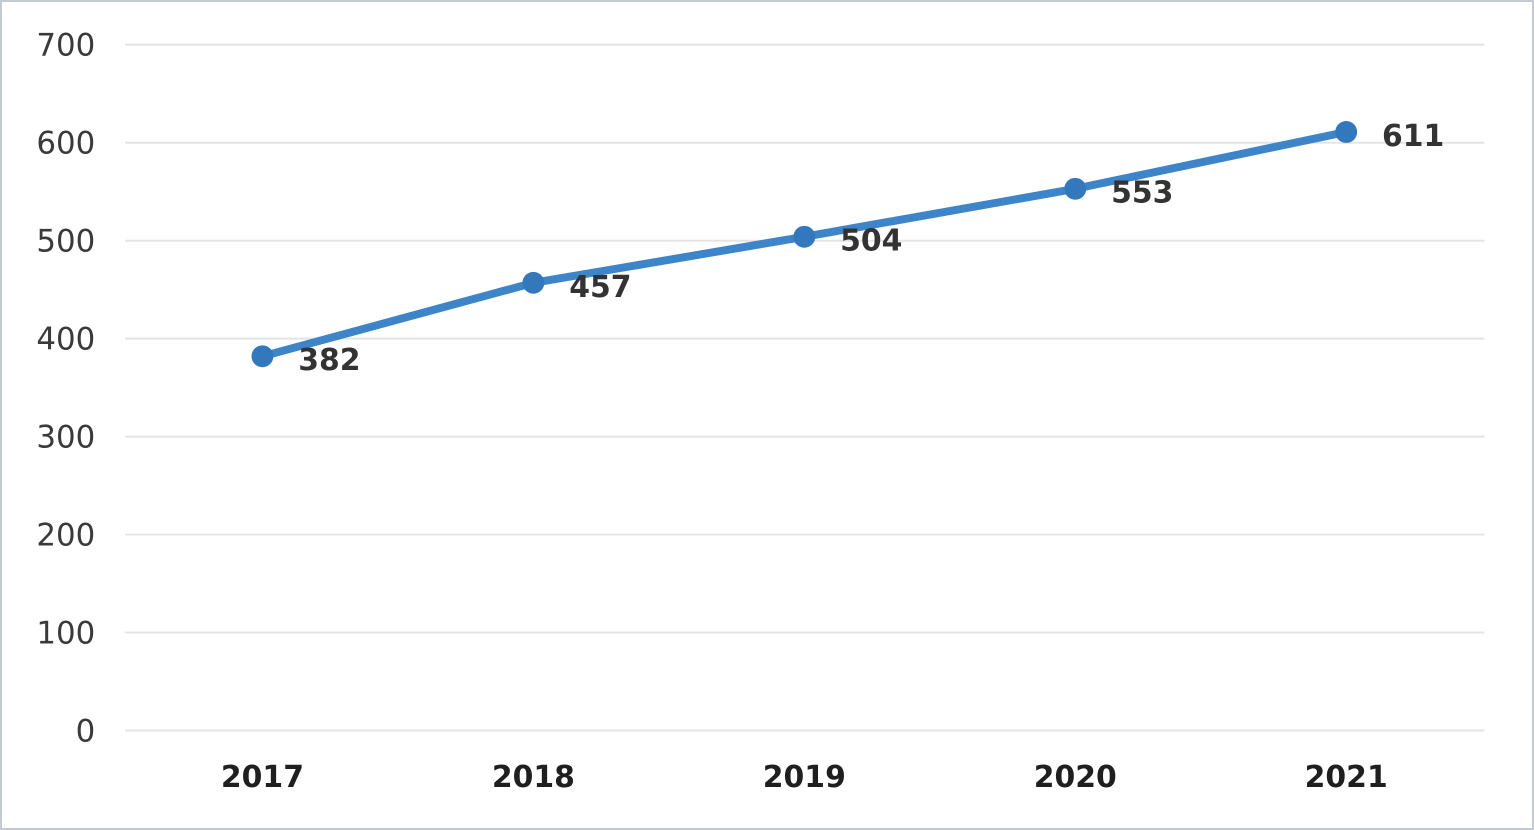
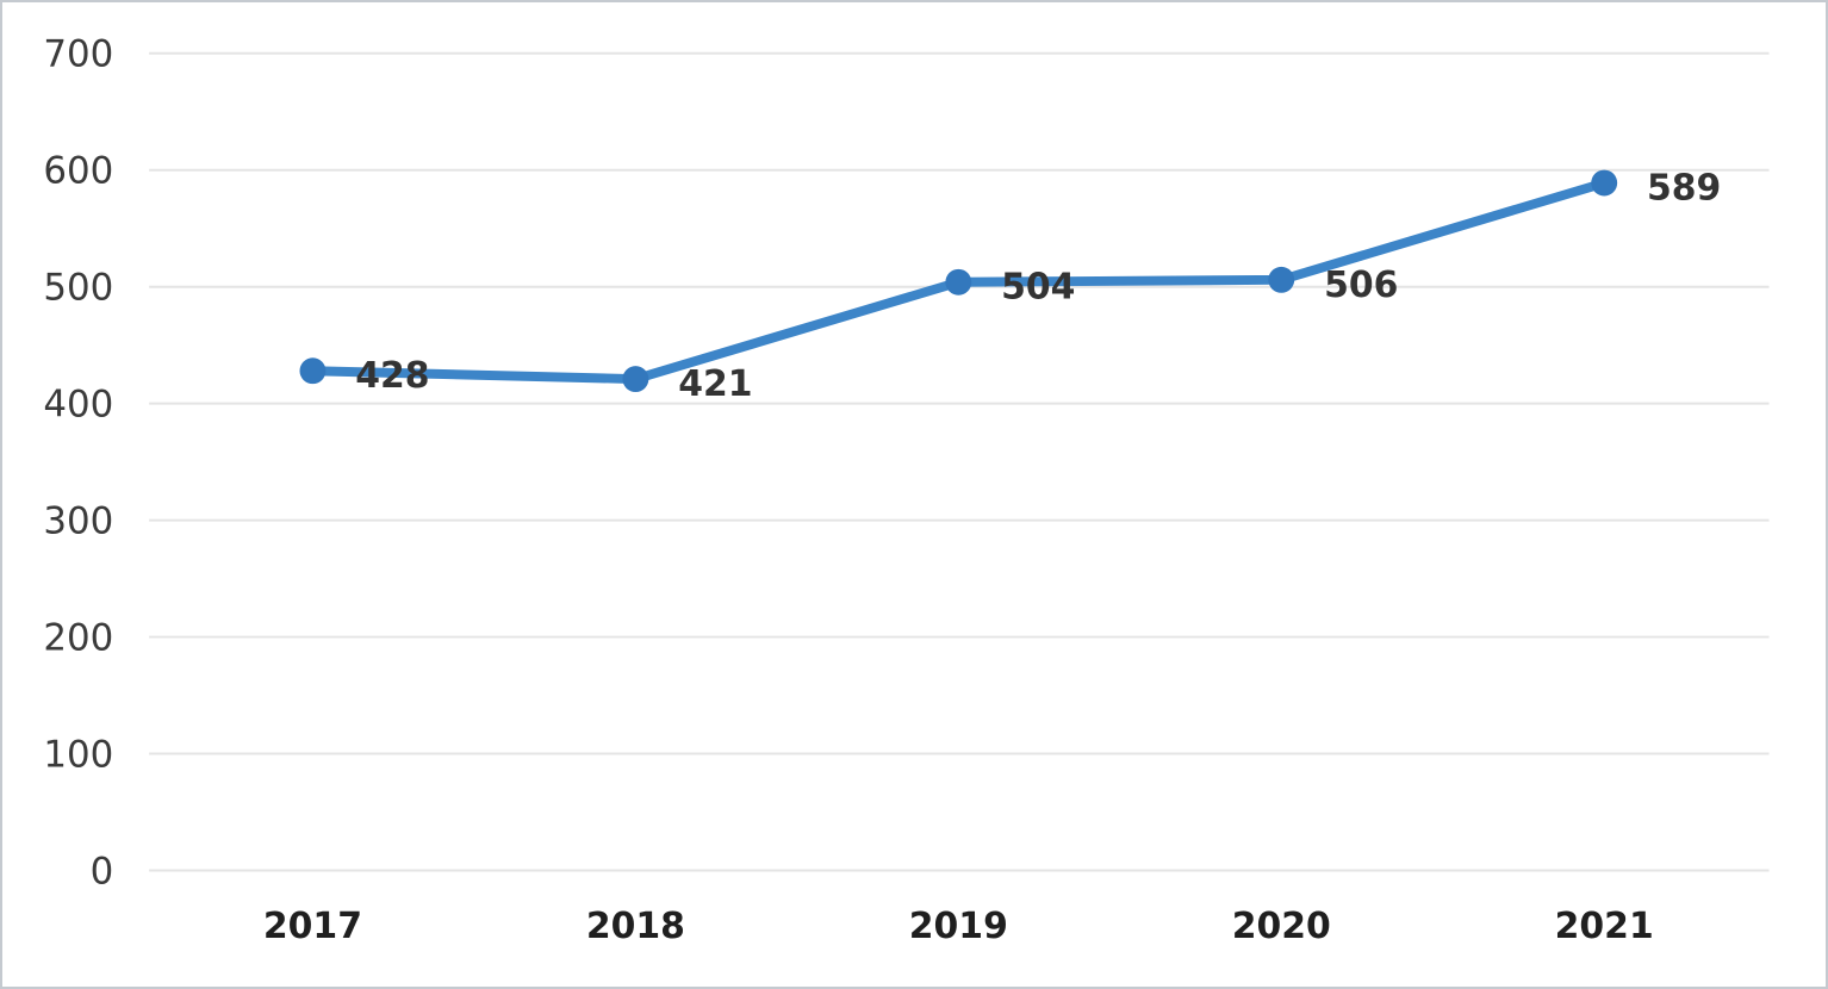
2017: 382 -> 428
2018: 457 -> 421
2020: 553 -> 506
2021: 611 -> 589
